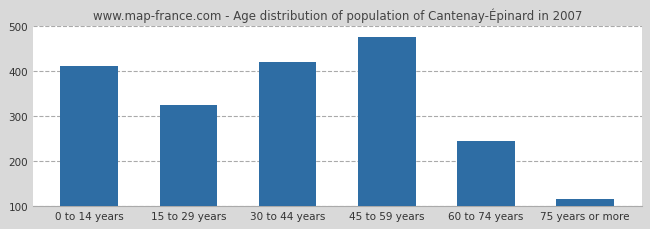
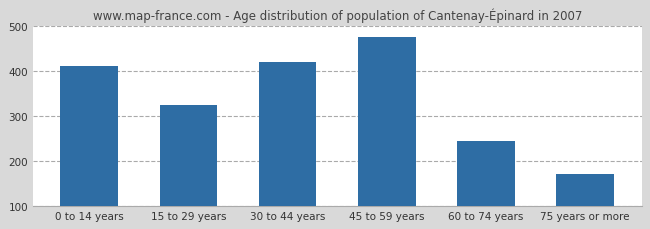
75 years or more: 115 -> 170
